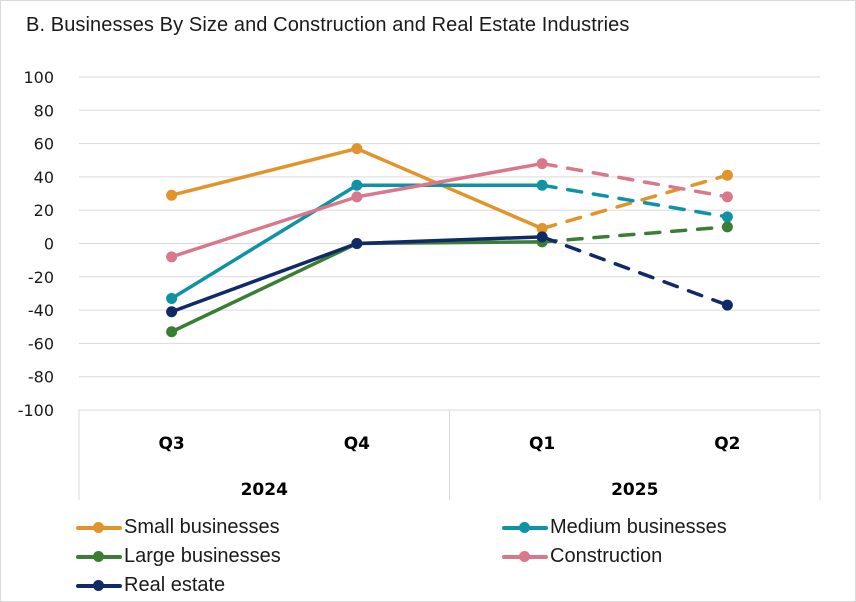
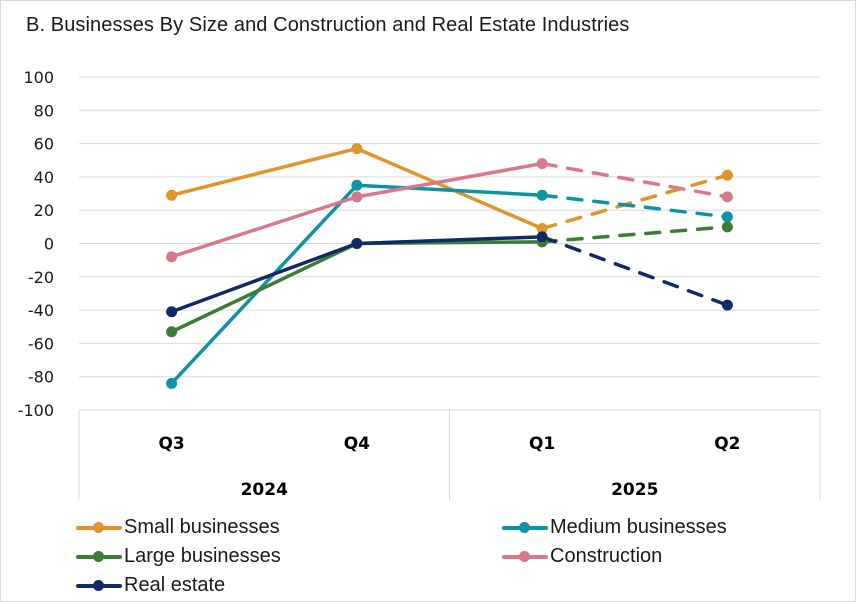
Medium businesses/Q3: -33 -> -84
Medium businesses/Q1: 35 -> 29
